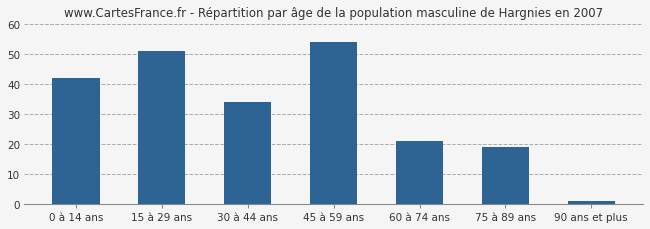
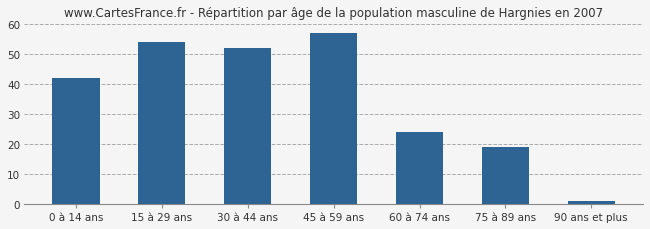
15 à 29 ans: 51 -> 54
30 à 44 ans: 34 -> 52
45 à 59 ans: 54 -> 57
60 à 74 ans: 21 -> 24
